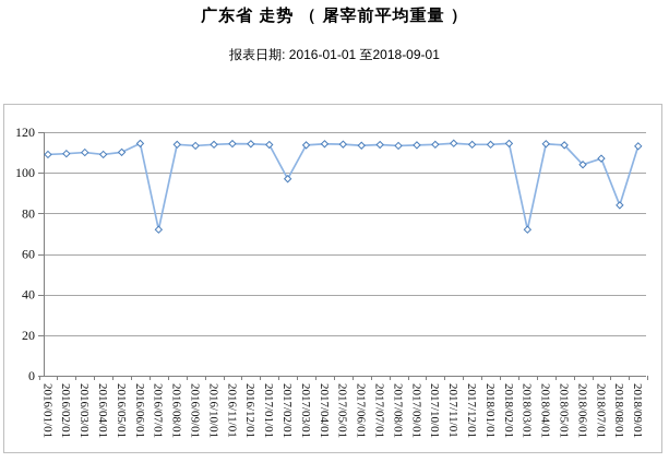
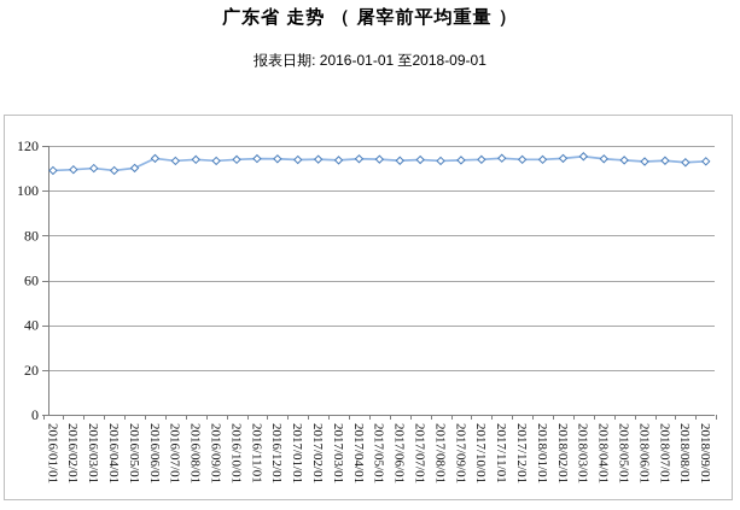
2016/07/01: 72 -> 113
2017/02/01: 97 -> 114
2018/03/01: 72 -> 115
2018/06/01: 104 -> 113
2018/07/01: 107 -> 113
2018/08/01: 84 -> 113
